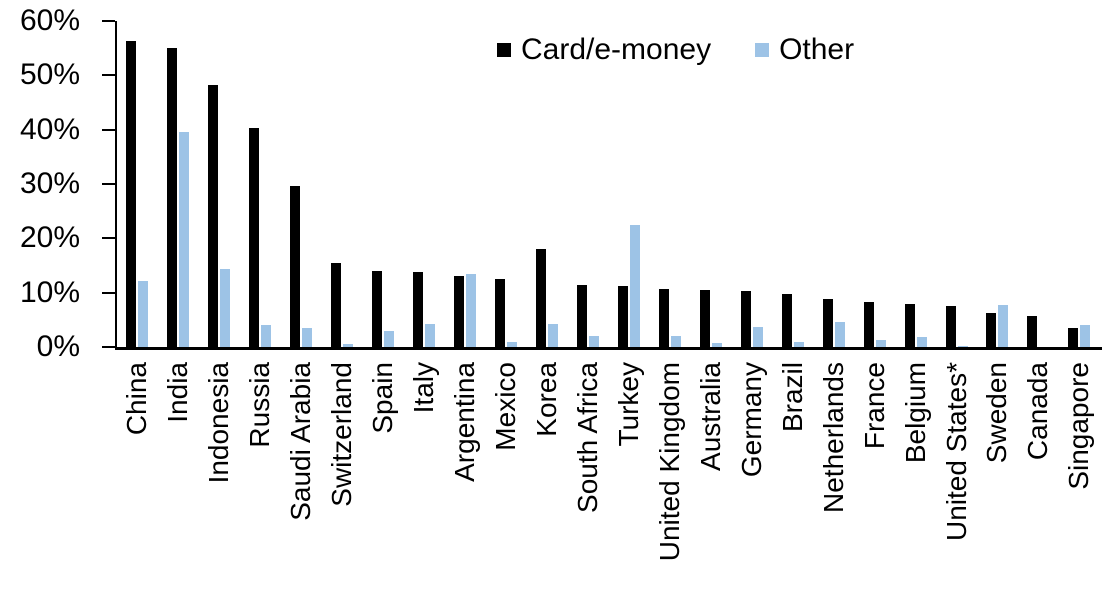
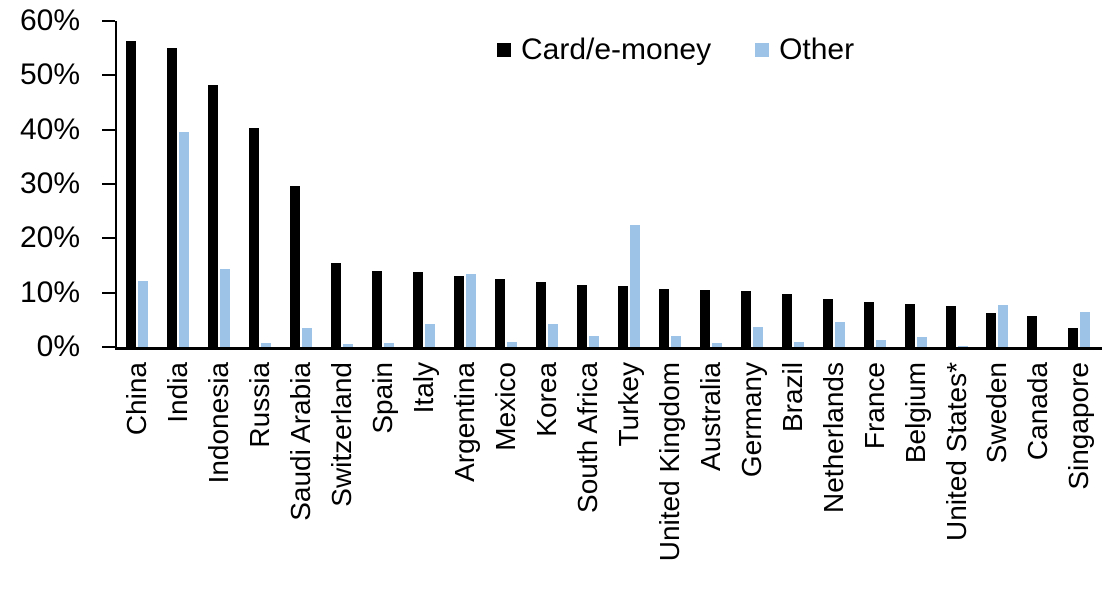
Other/Russia: 4% -> 1%
Other/Spain: 3% -> 1%
Card/e-money/Korea: 18% -> 12%
Other/Singapore: 4% -> 6%
